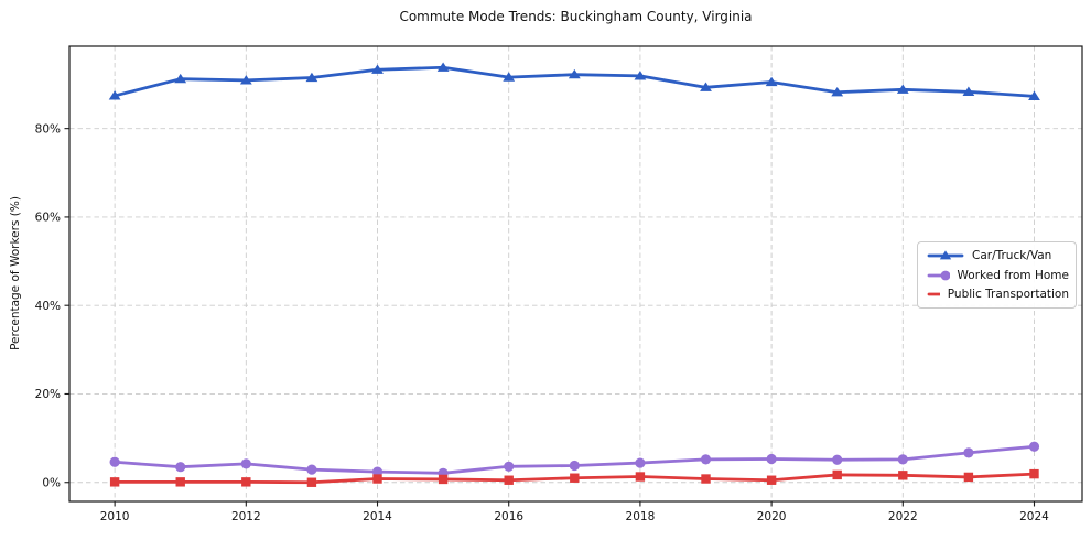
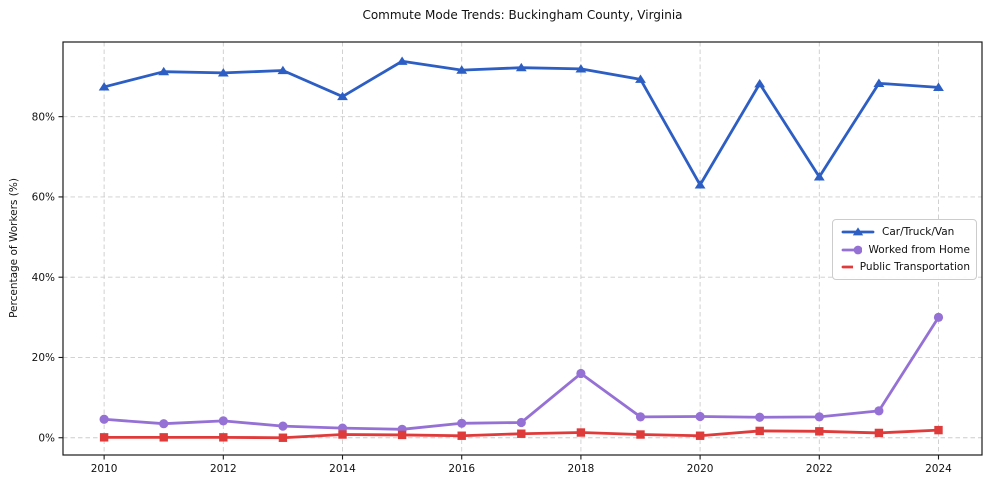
Car/Truck/Van/2014: 93% -> 85%
Worked from Home/2018: 4% -> 16%
Car/Truck/Van/2020: 90% -> 63%
Car/Truck/Van/2022: 89% -> 65%
Worked from Home/2024: 8% -> 30%
